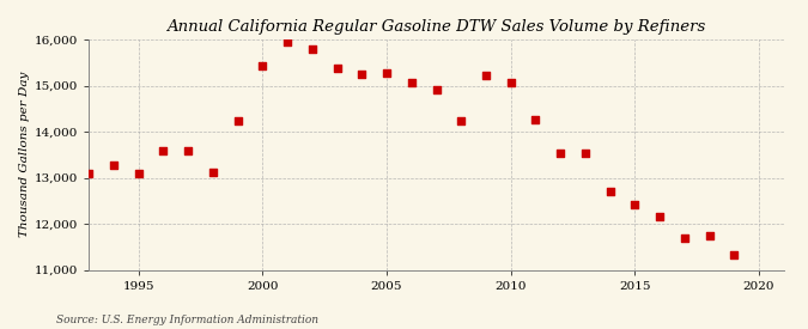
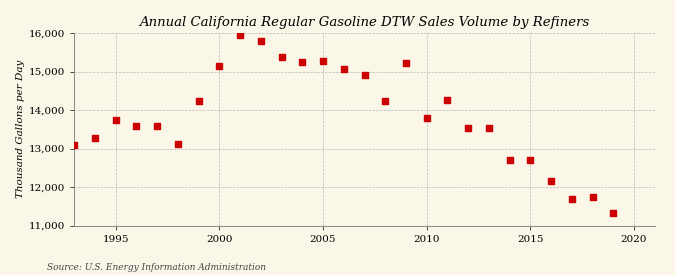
1995: 13,100 -> 13,750
2000: 15,420 -> 15,150
2010: 15,060 -> 13,800
2015: 12,420 -> 12,700
